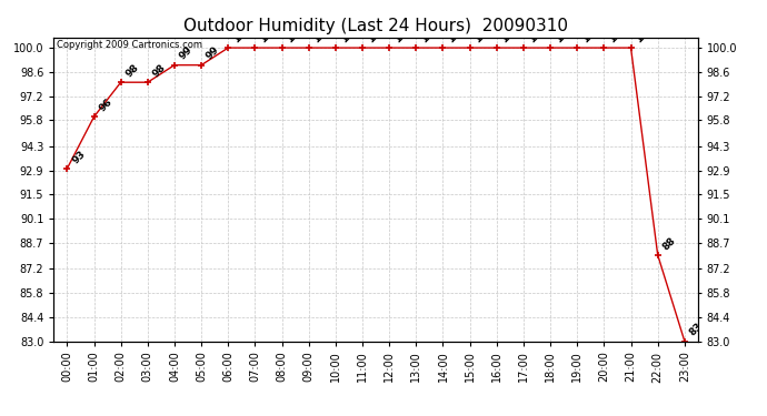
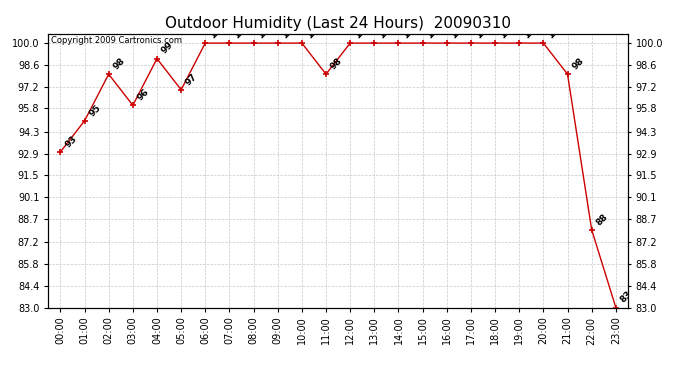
01:00: 96 -> 95
03:00: 98 -> 96
05:00: 99 -> 97
11:00: 100 -> 98
21:00: 100 -> 98
